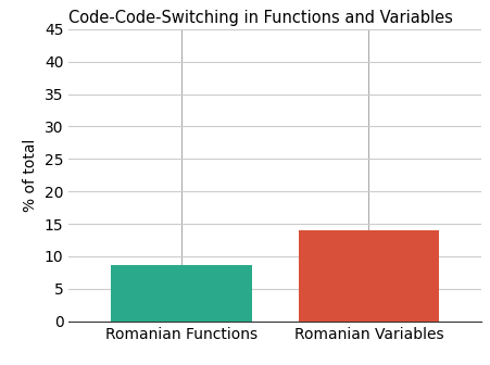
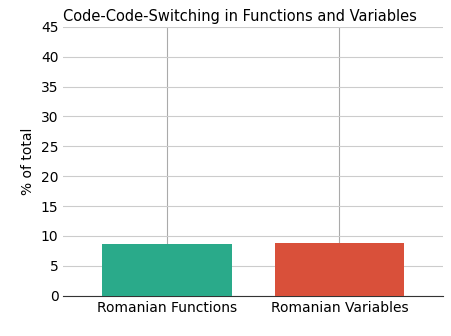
Romanian Variables: 14.0 -> 8.8
